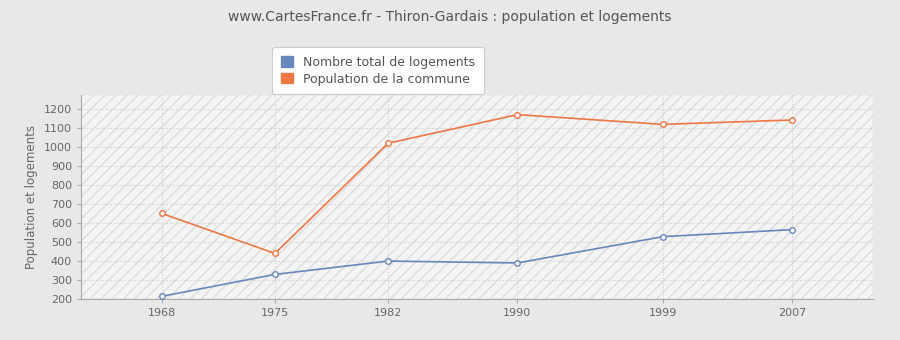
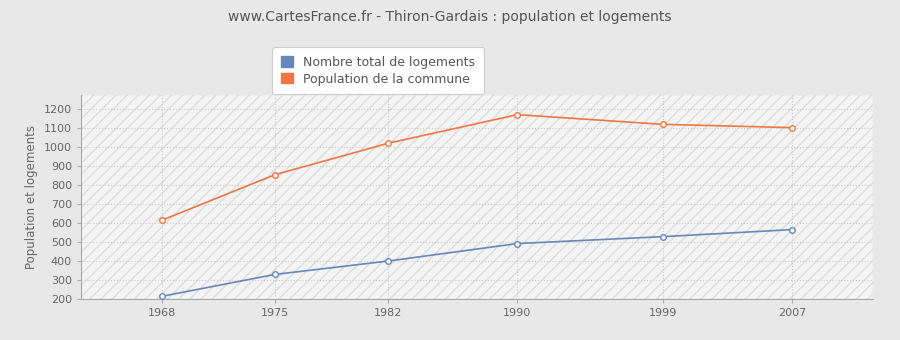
Population de la commune/1968: 650 -> 610
Population de la commune/1975: 440 -> 850
Nombre total de logements/1990: 390 -> 490
Population de la commune/2007: 1140 -> 1100
